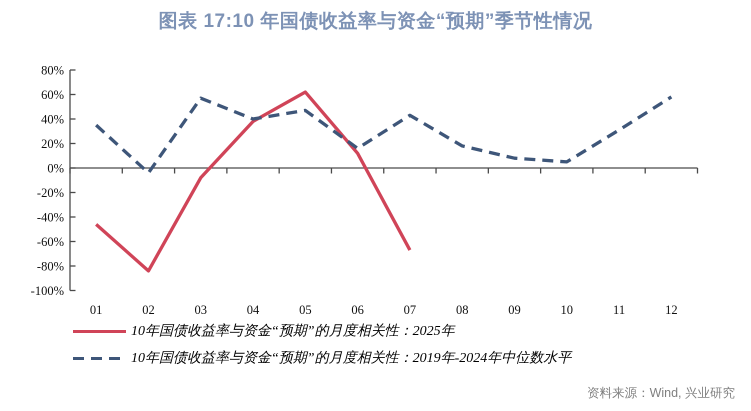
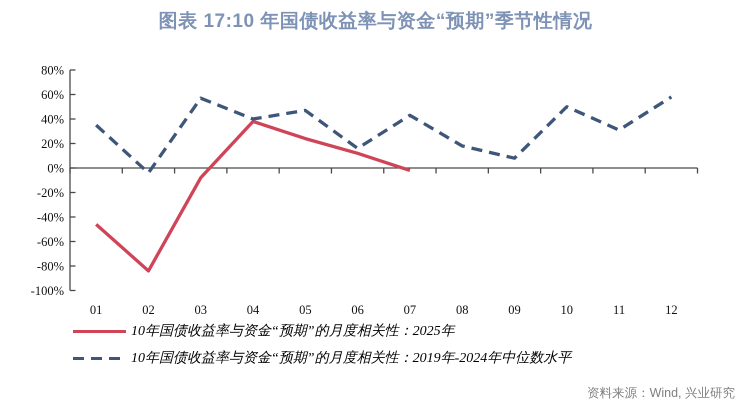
10年国债收益率与资金“预期”的月度相关性：2025年/05: 62% -> 24%
10年国债收益率与资金“预期”的月度相关性：2025年/07: -67% -> -2%
10年国债收益率与资金“预期”的月度相关性：2019年-2024年中位数水平/10: 5% -> 50%
